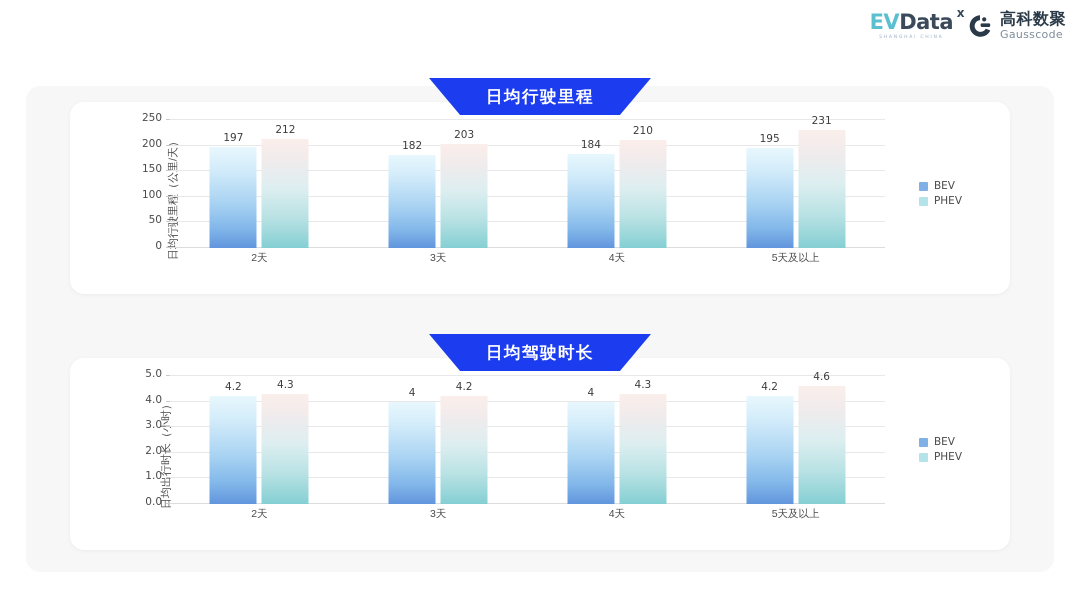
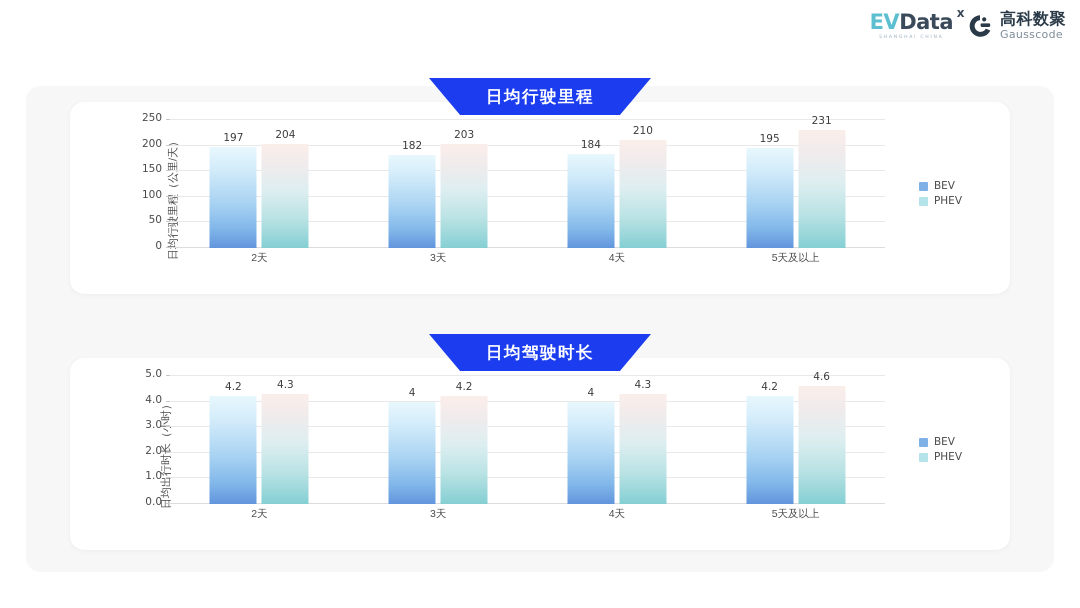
日均行驶里程/PHEV/2天: 212 -> 204
